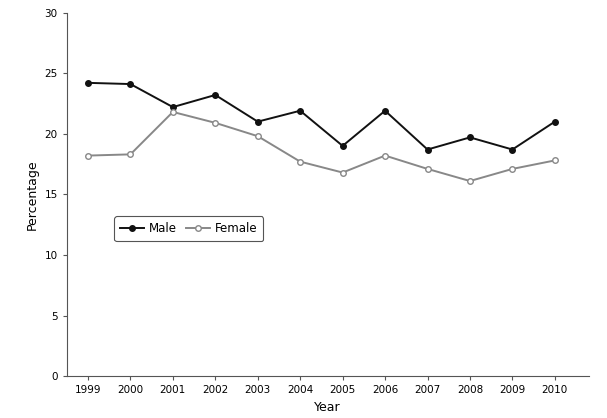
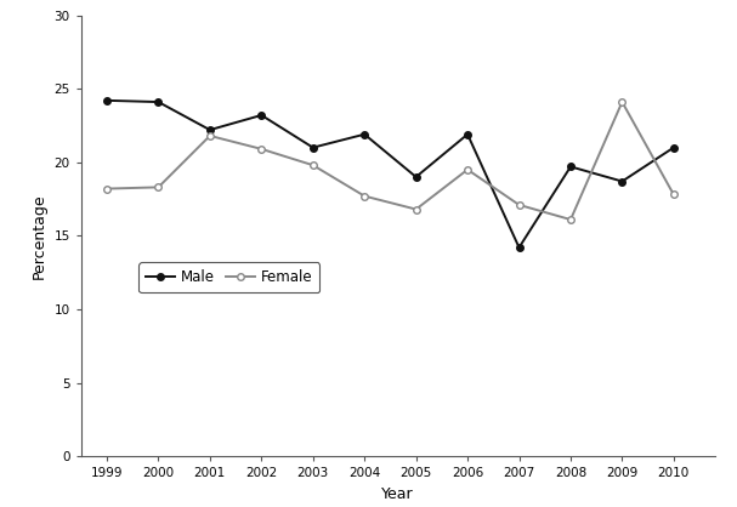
Female/2006: 18.2 -> 19.5
Male/2007: 18.7 -> 14.2
Female/2009: 17.1 -> 24.1
